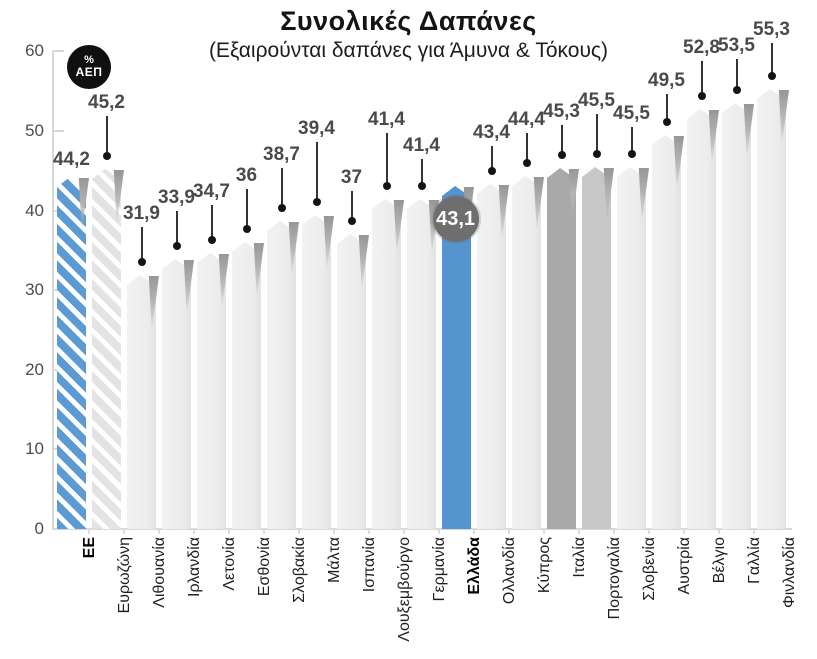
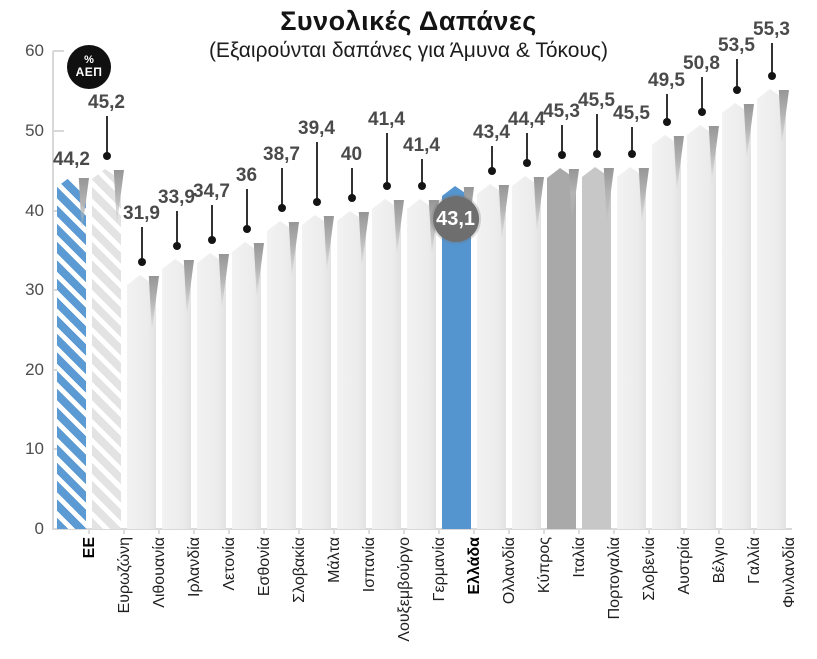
Ισπανία: 37 -> 40
Βέλγιο: 52,8 -> 50,8
